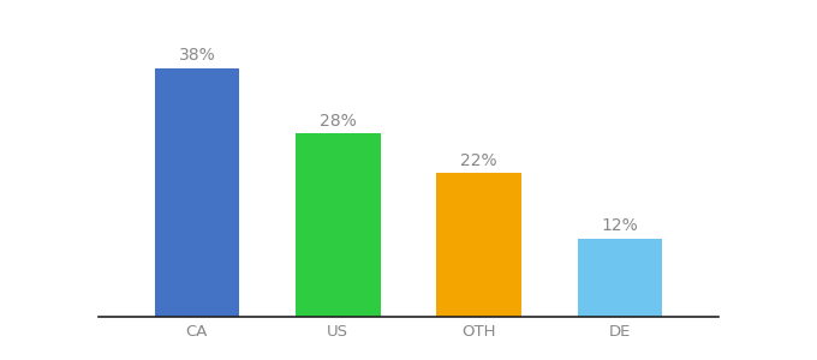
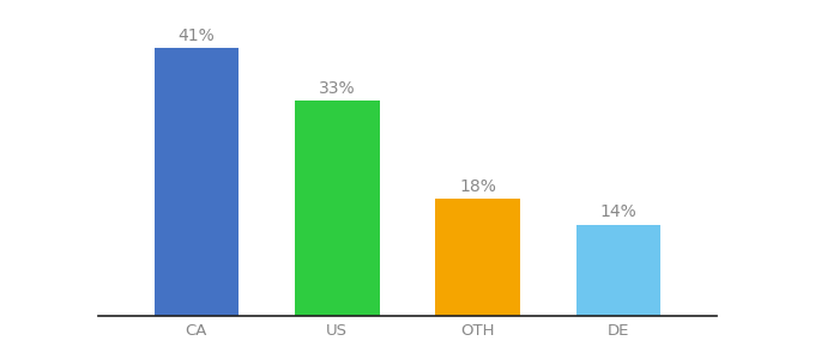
CA: 38% -> 41%
US: 28% -> 33%
OTH: 22% -> 18%
DE: 12% -> 14%
